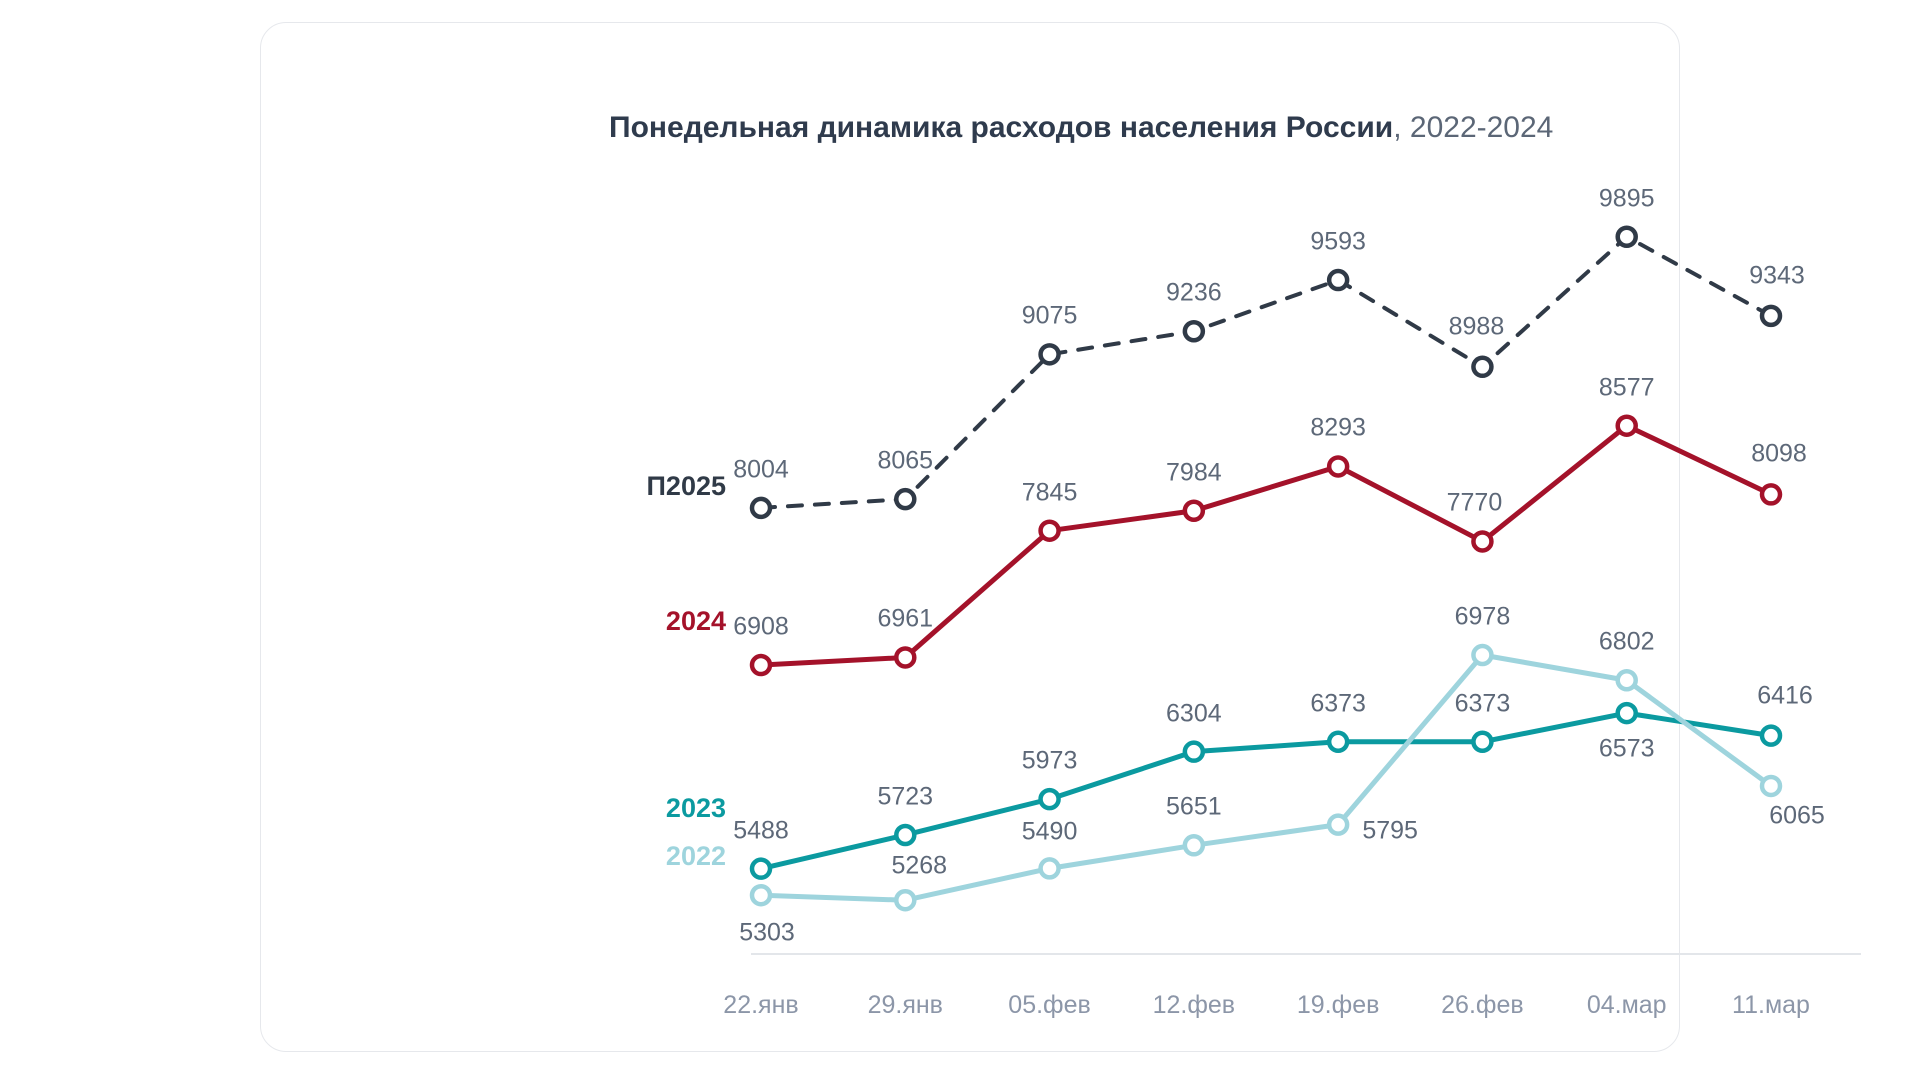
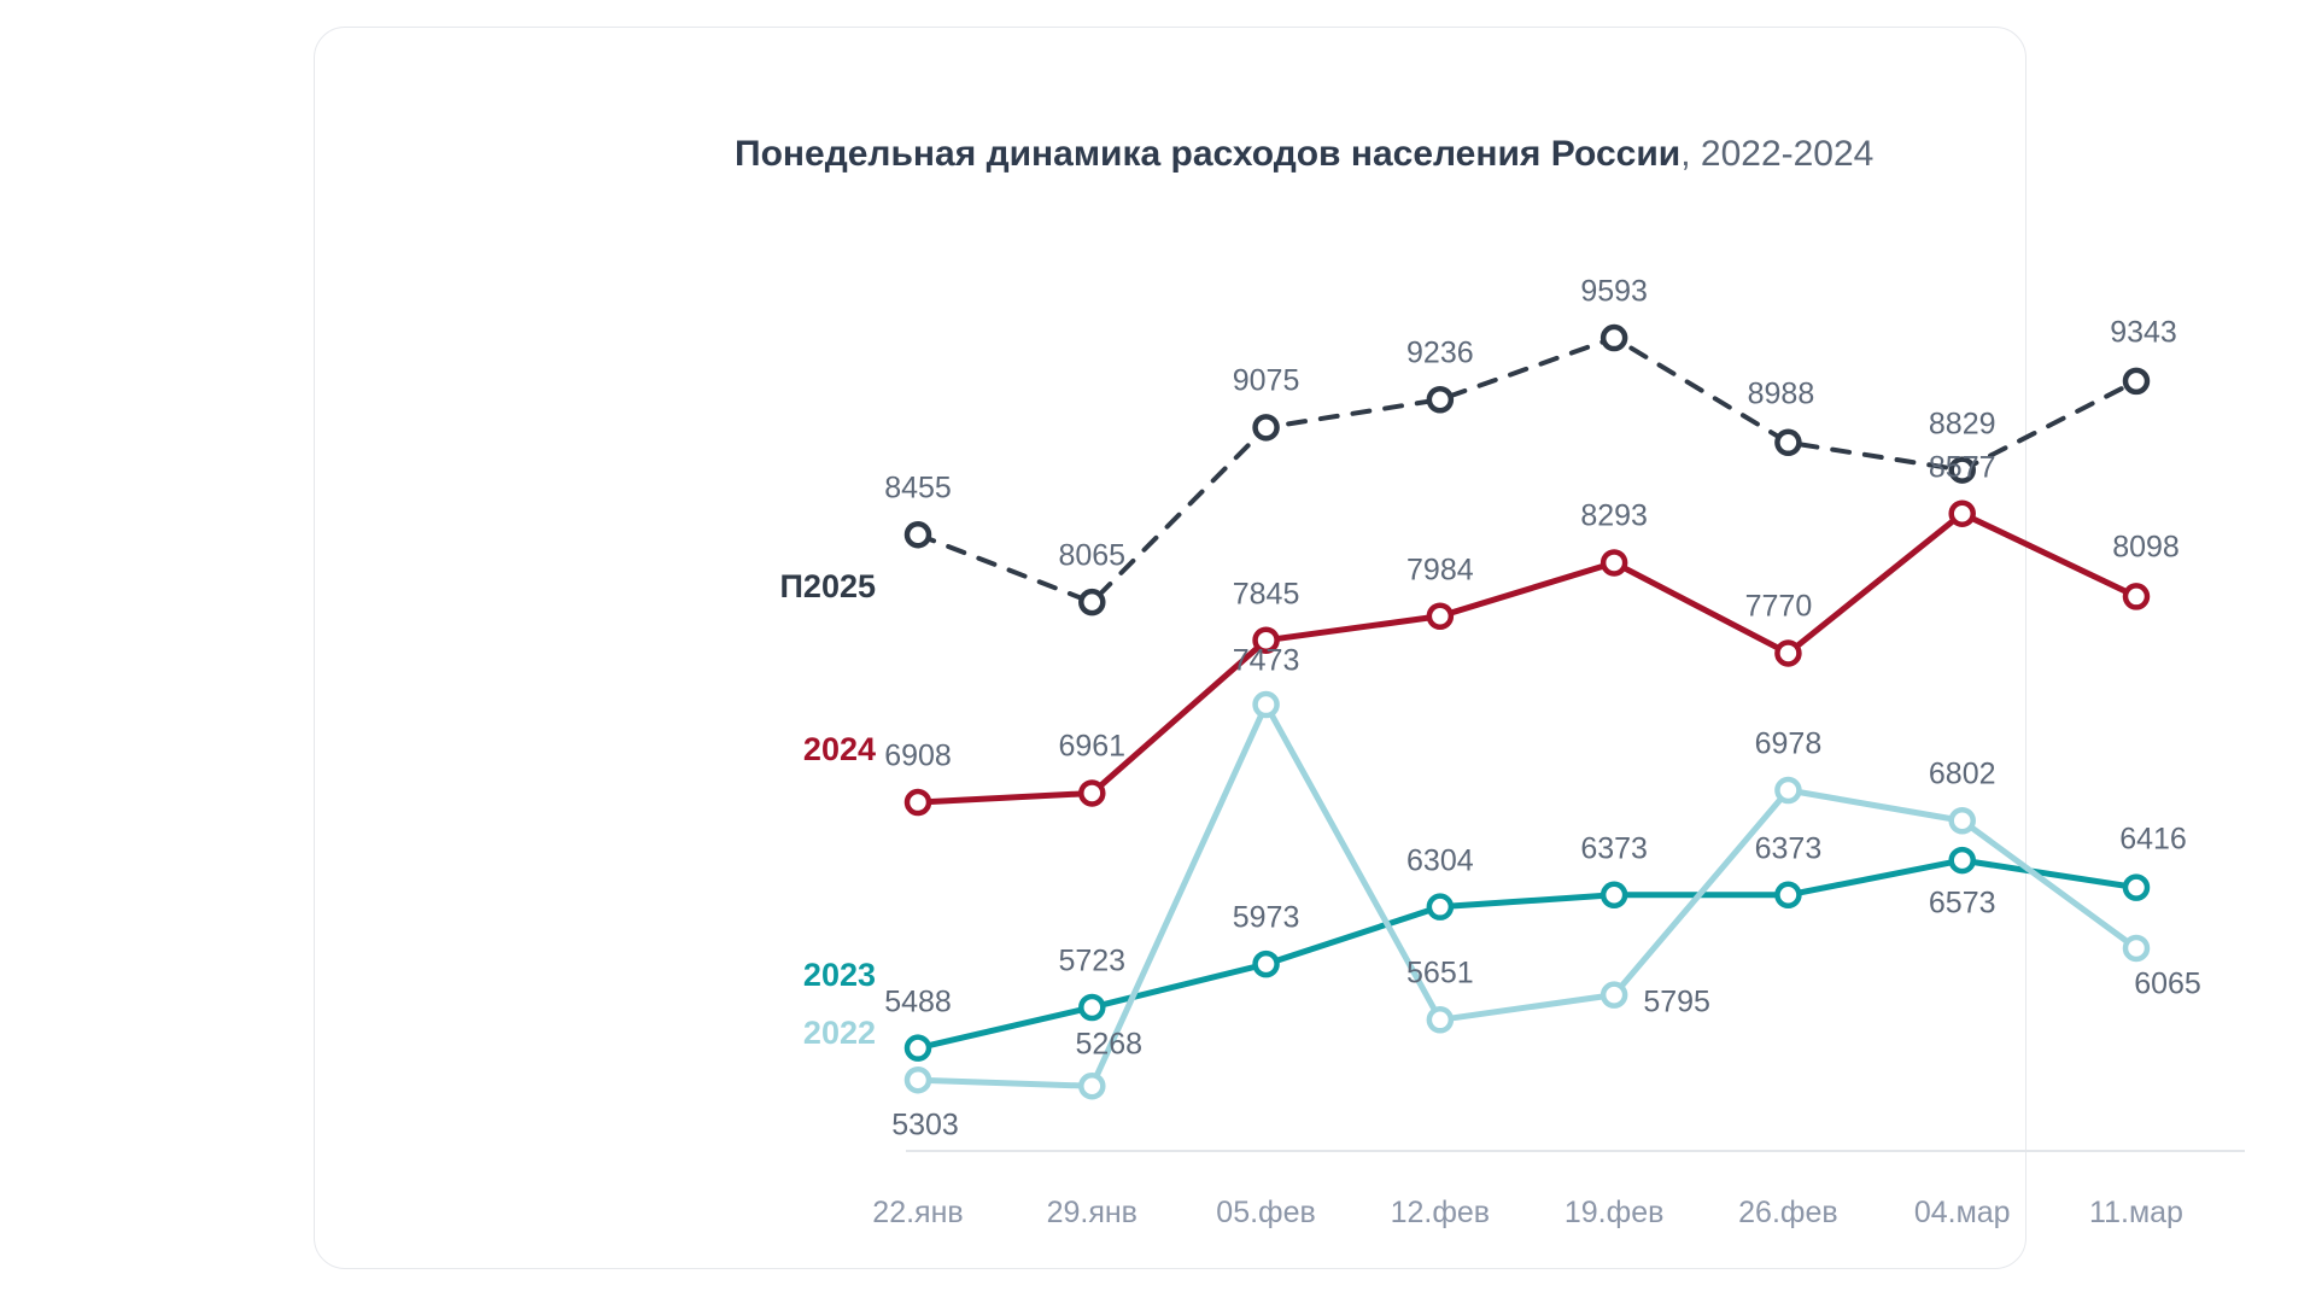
П2025/22.янв: 8004 -> 8455
2022/05.фев: 5490 -> 7473
П2025/04.мар: 9895 -> 8829
